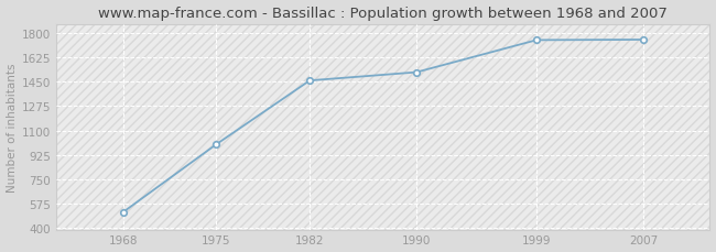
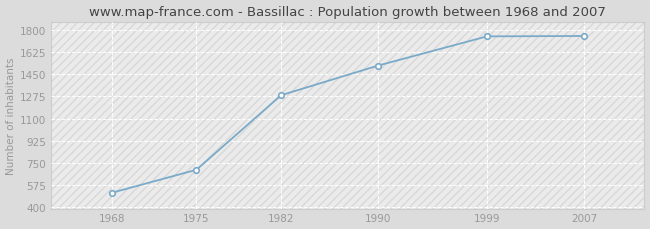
1975: 1000 -> 690
1982: 1460 -> 1280
